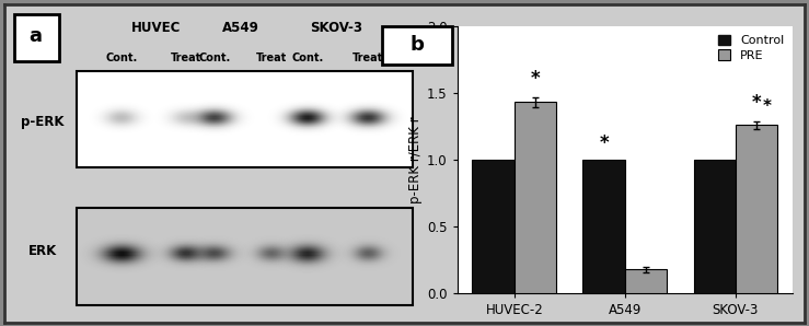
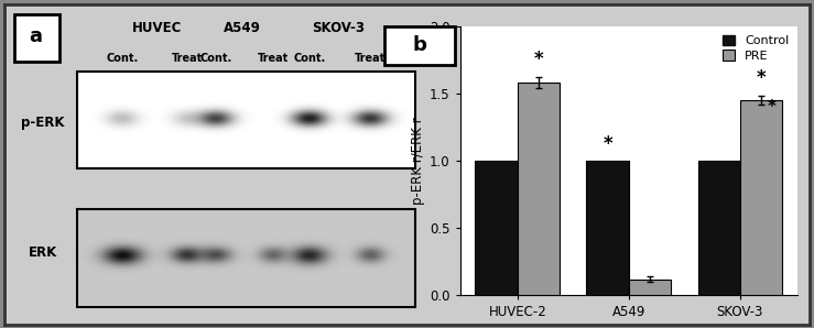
PRE/HUVEC-2: 1.43 -> 1.58
PRE/A549: 0.18 -> 0.12
PRE/SKOV-3: 1.26 -> 1.45
